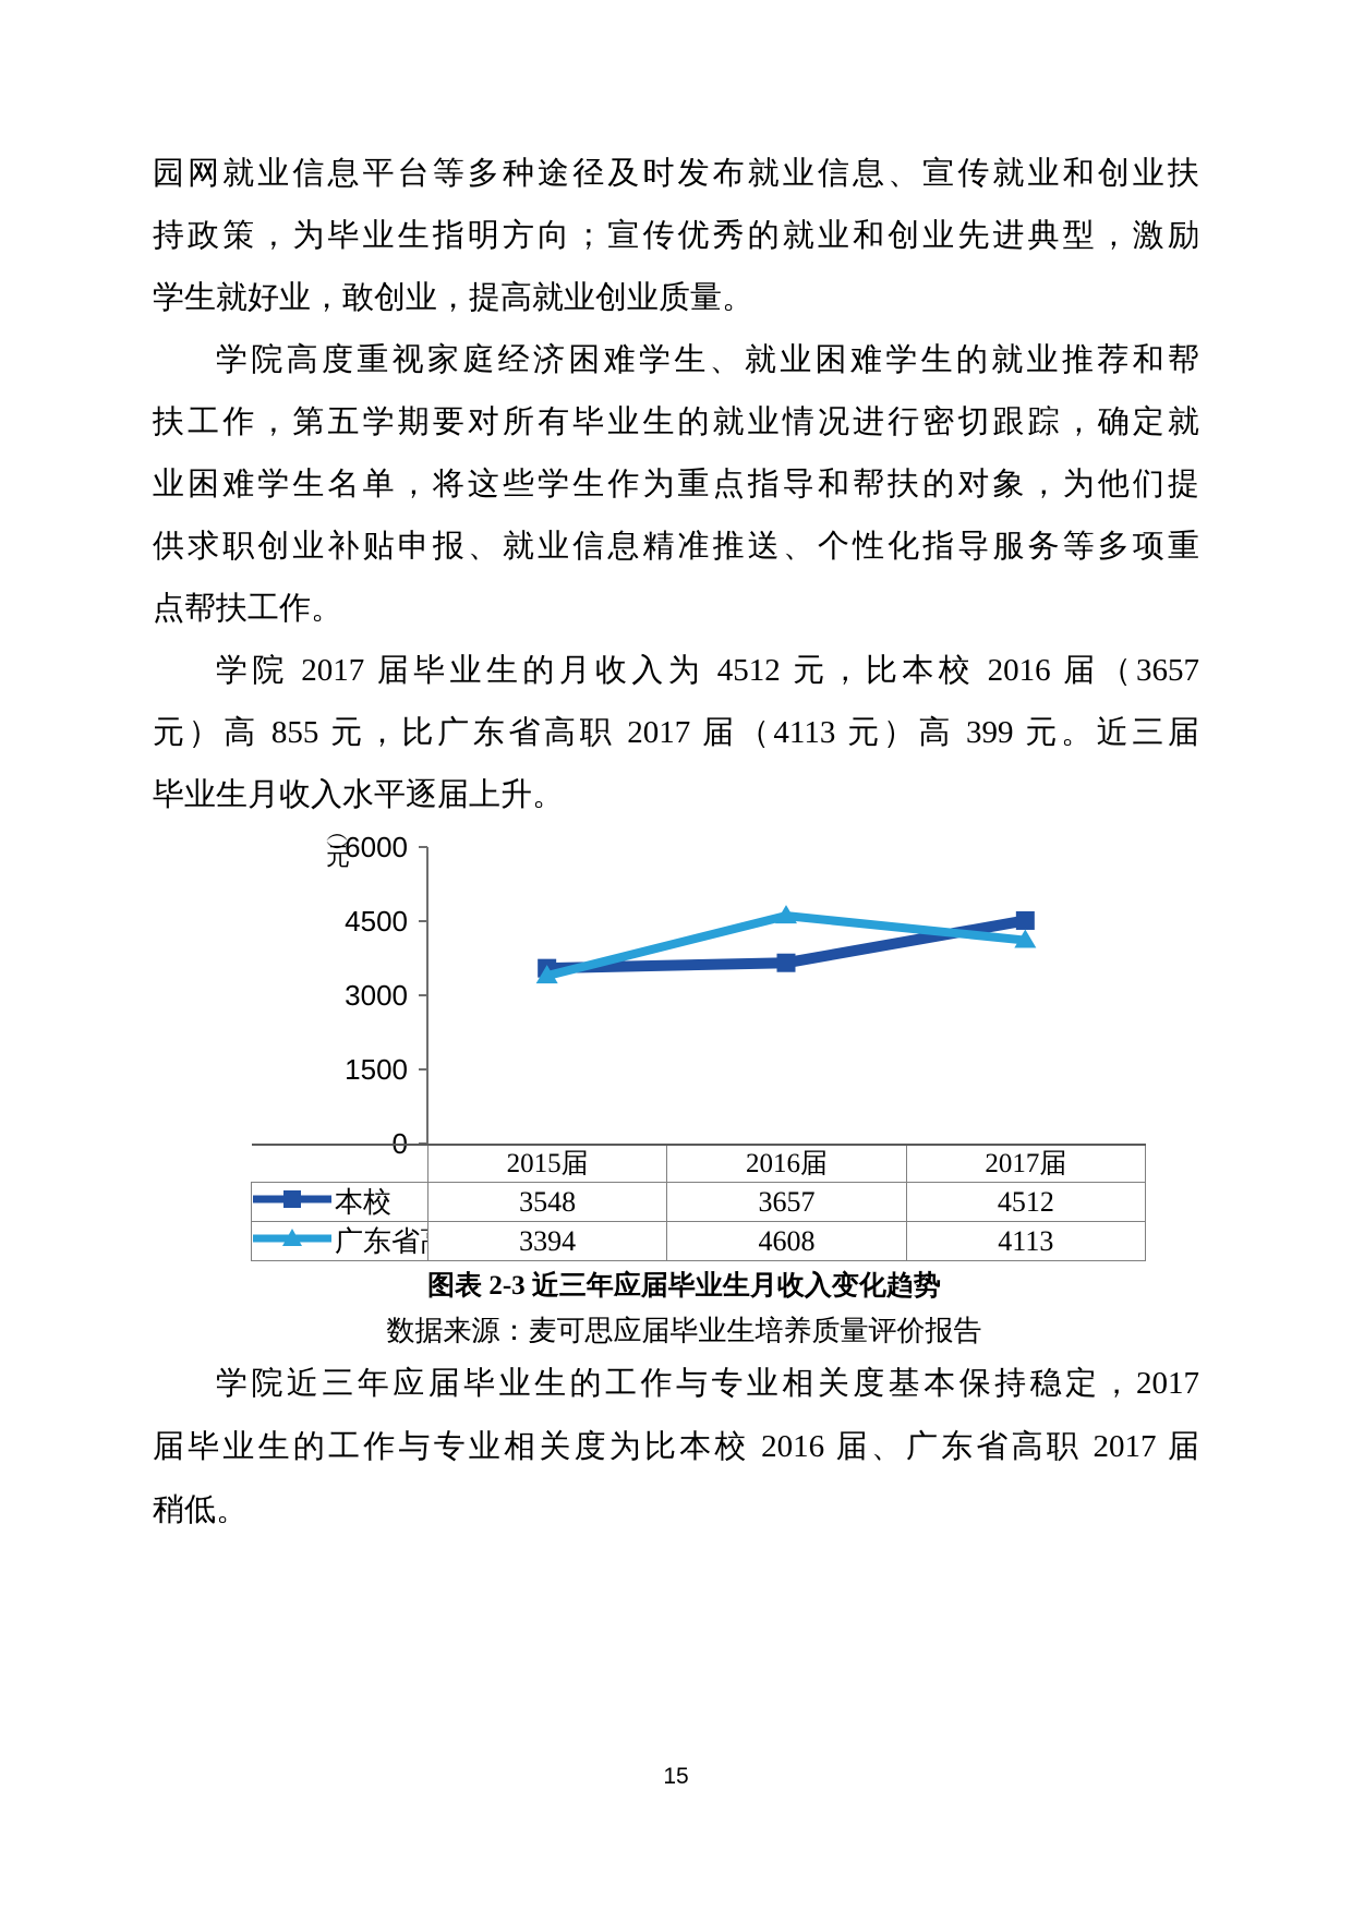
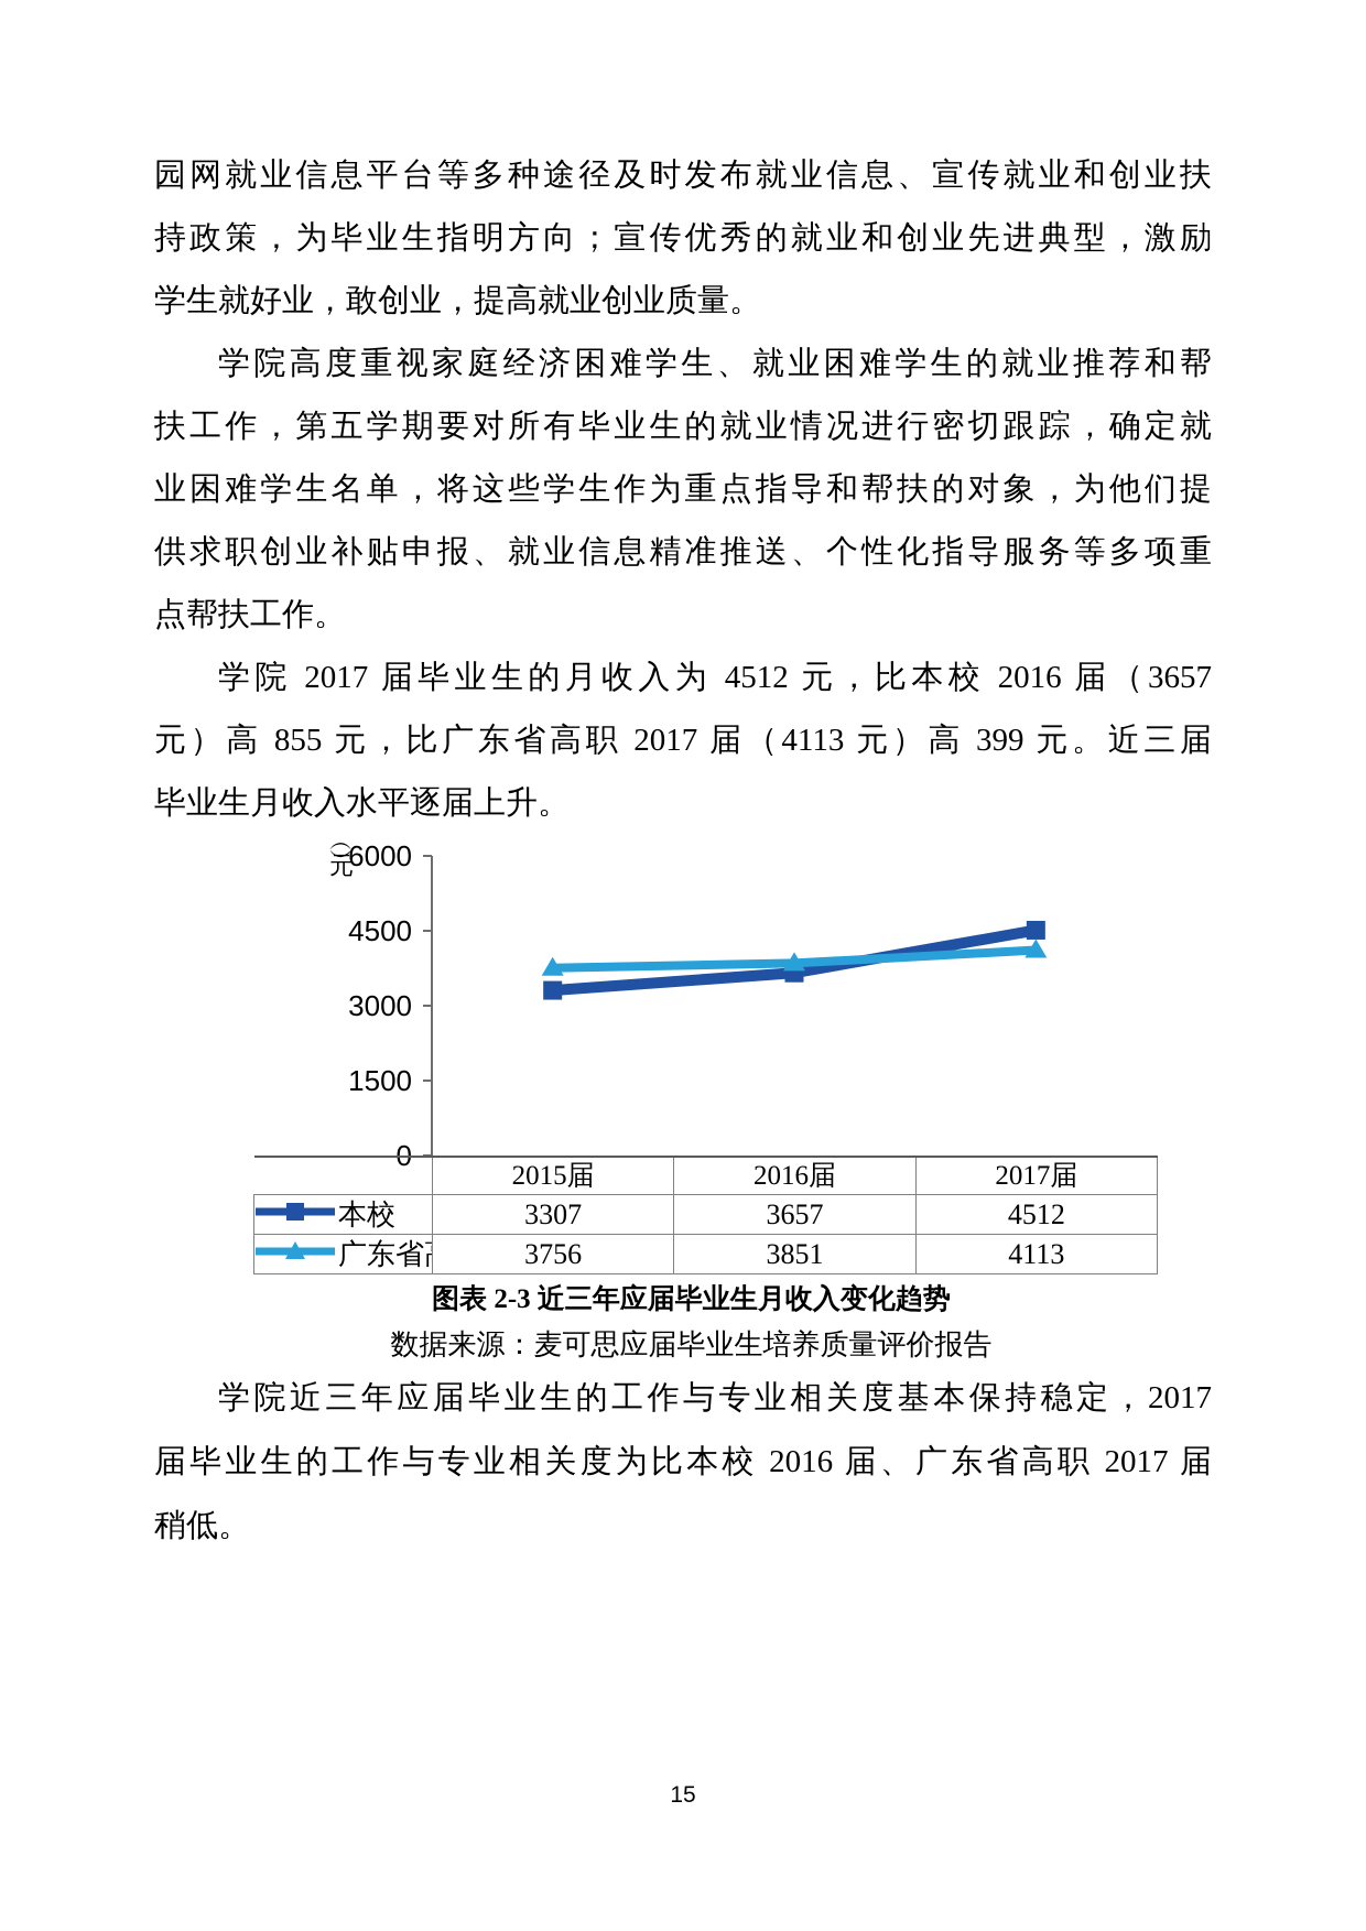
本校/2015届: 3548 -> 3307
广东省高职/2015届: 3394 -> 3756
广东省高职/2016届: 4608 -> 3851
